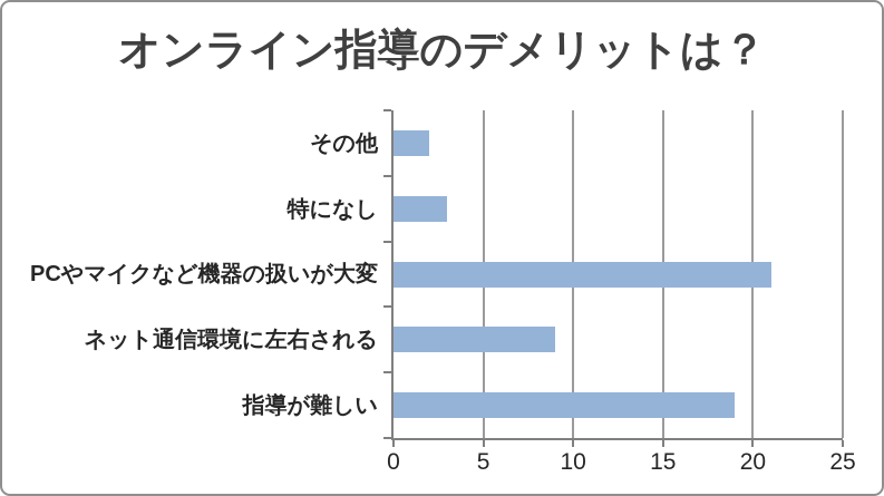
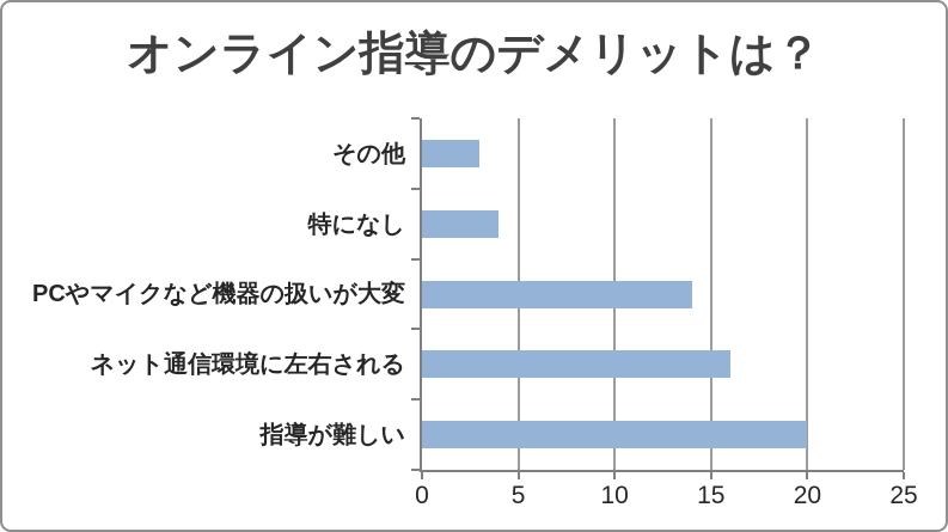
その他: 2 -> 3
特になし: 3 -> 4
PCやマイクなど機器の扱いが大変: 21 -> 14
ネット通信環境に左右される: 9 -> 16
指導が難しい: 19 -> 20
